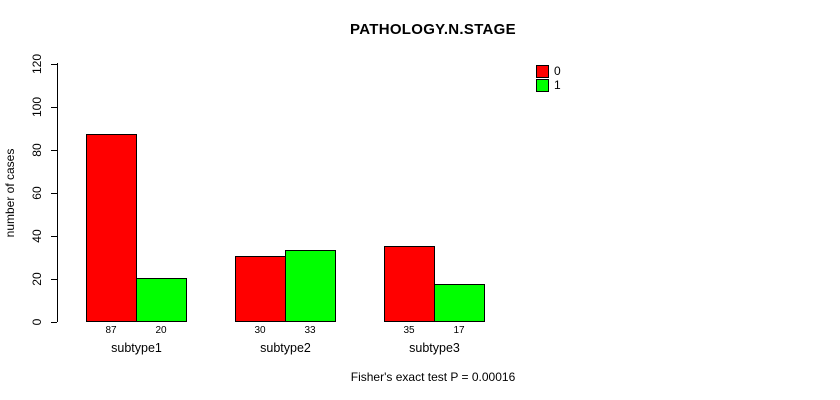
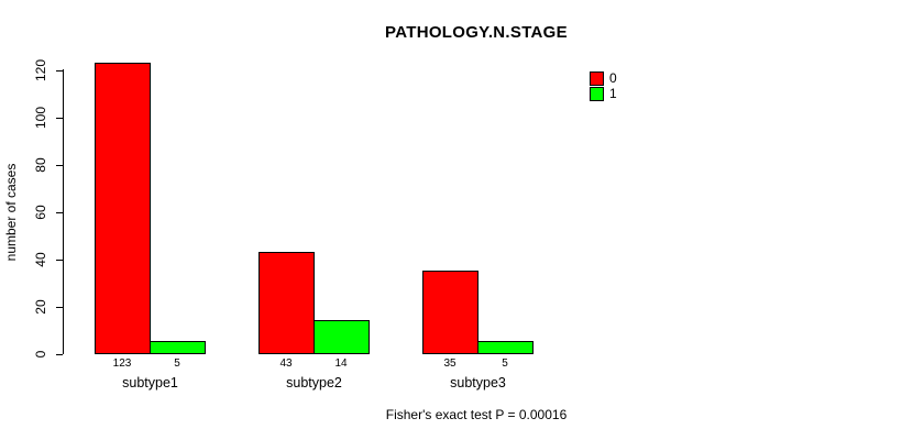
0/subtype1: 87 -> 123
1/subtype1: 20 -> 5
0/subtype2: 30 -> 43
1/subtype2: 33 -> 14
1/subtype3: 17 -> 5
